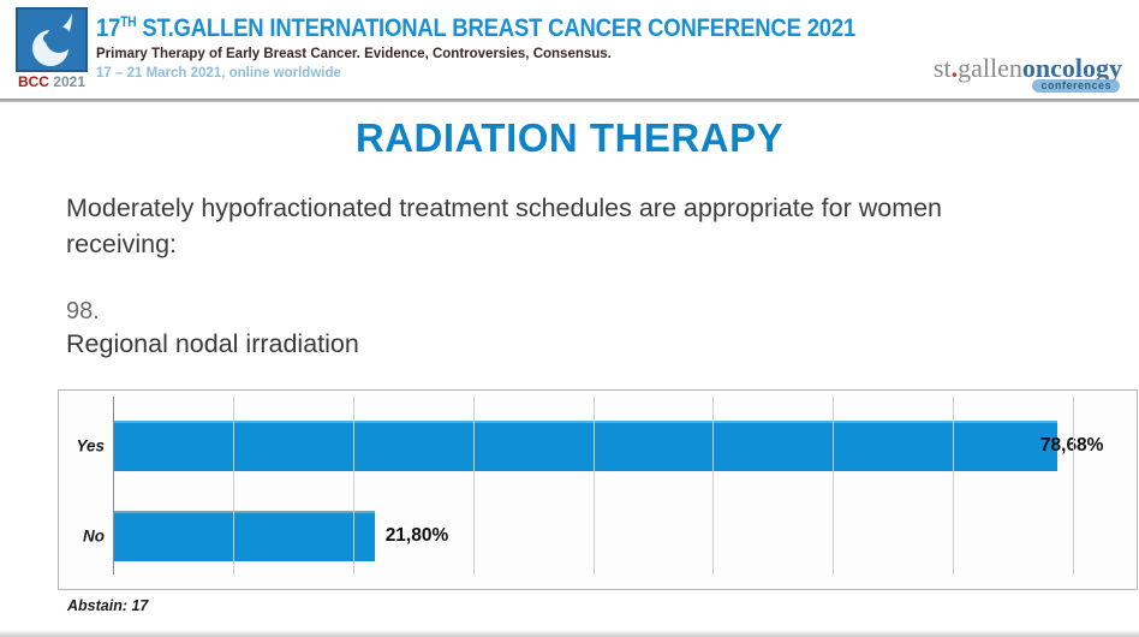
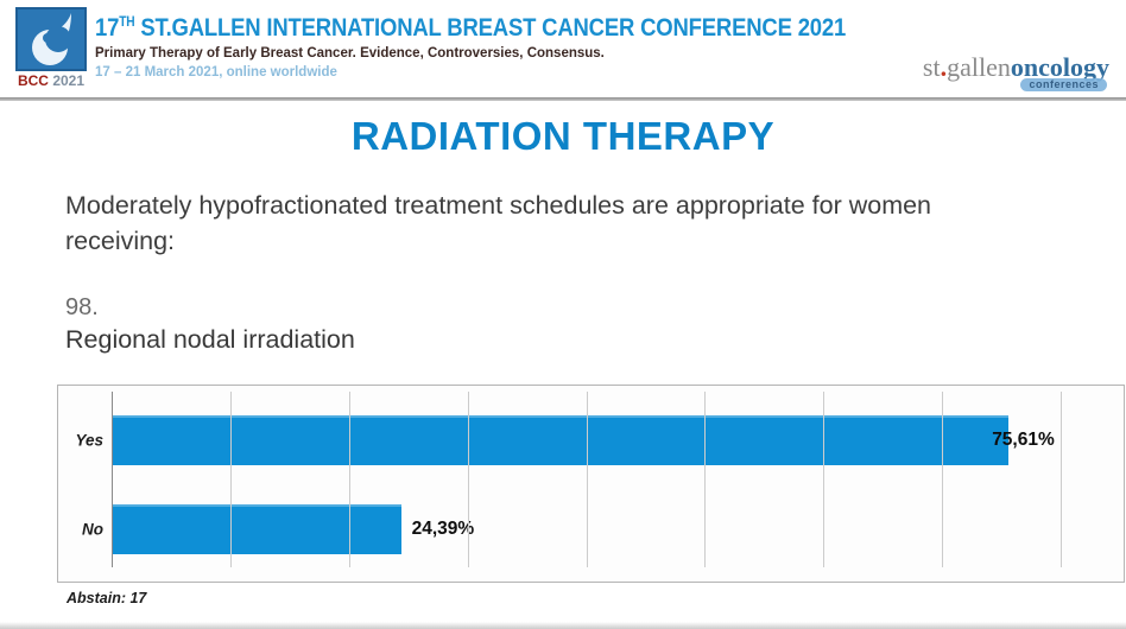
Yes: 78,68% -> 75,61%
No: 21,80% -> 24,39%
